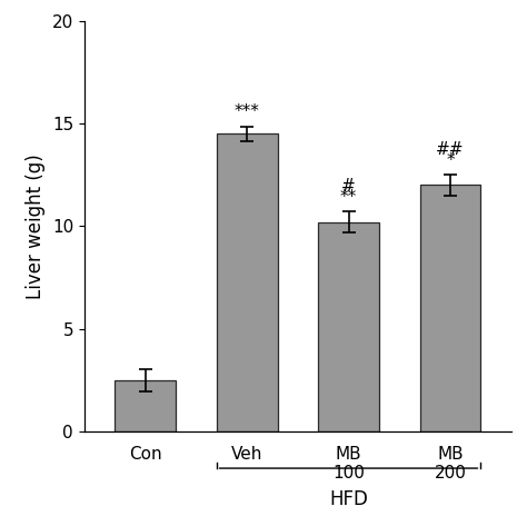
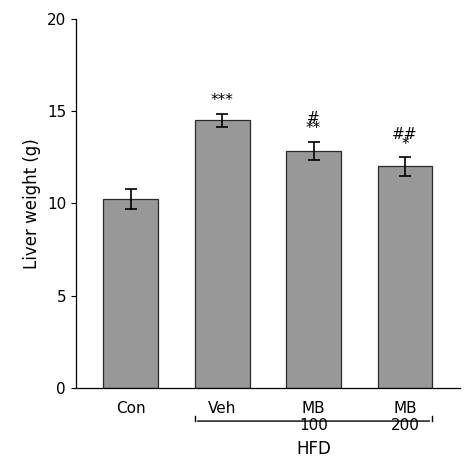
Con: 2.5 -> 10.2
MB 100: 10.2 -> 12.8
